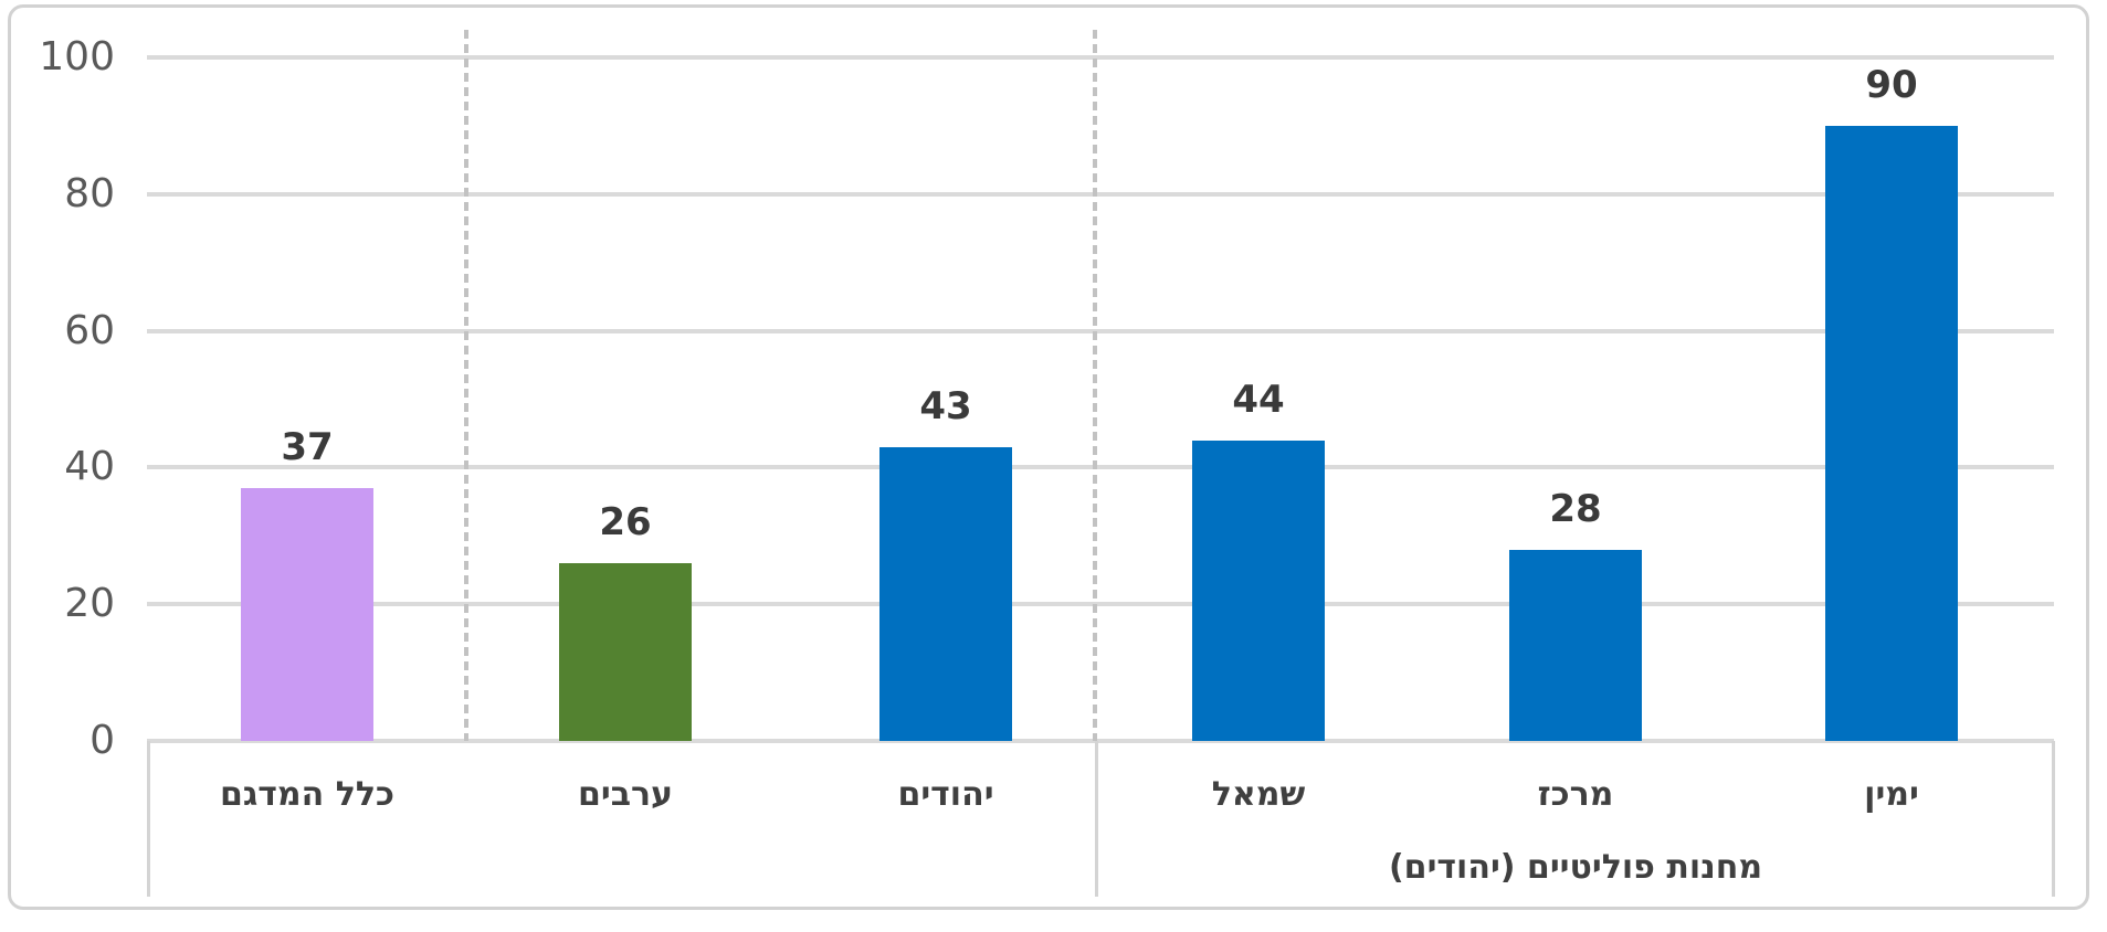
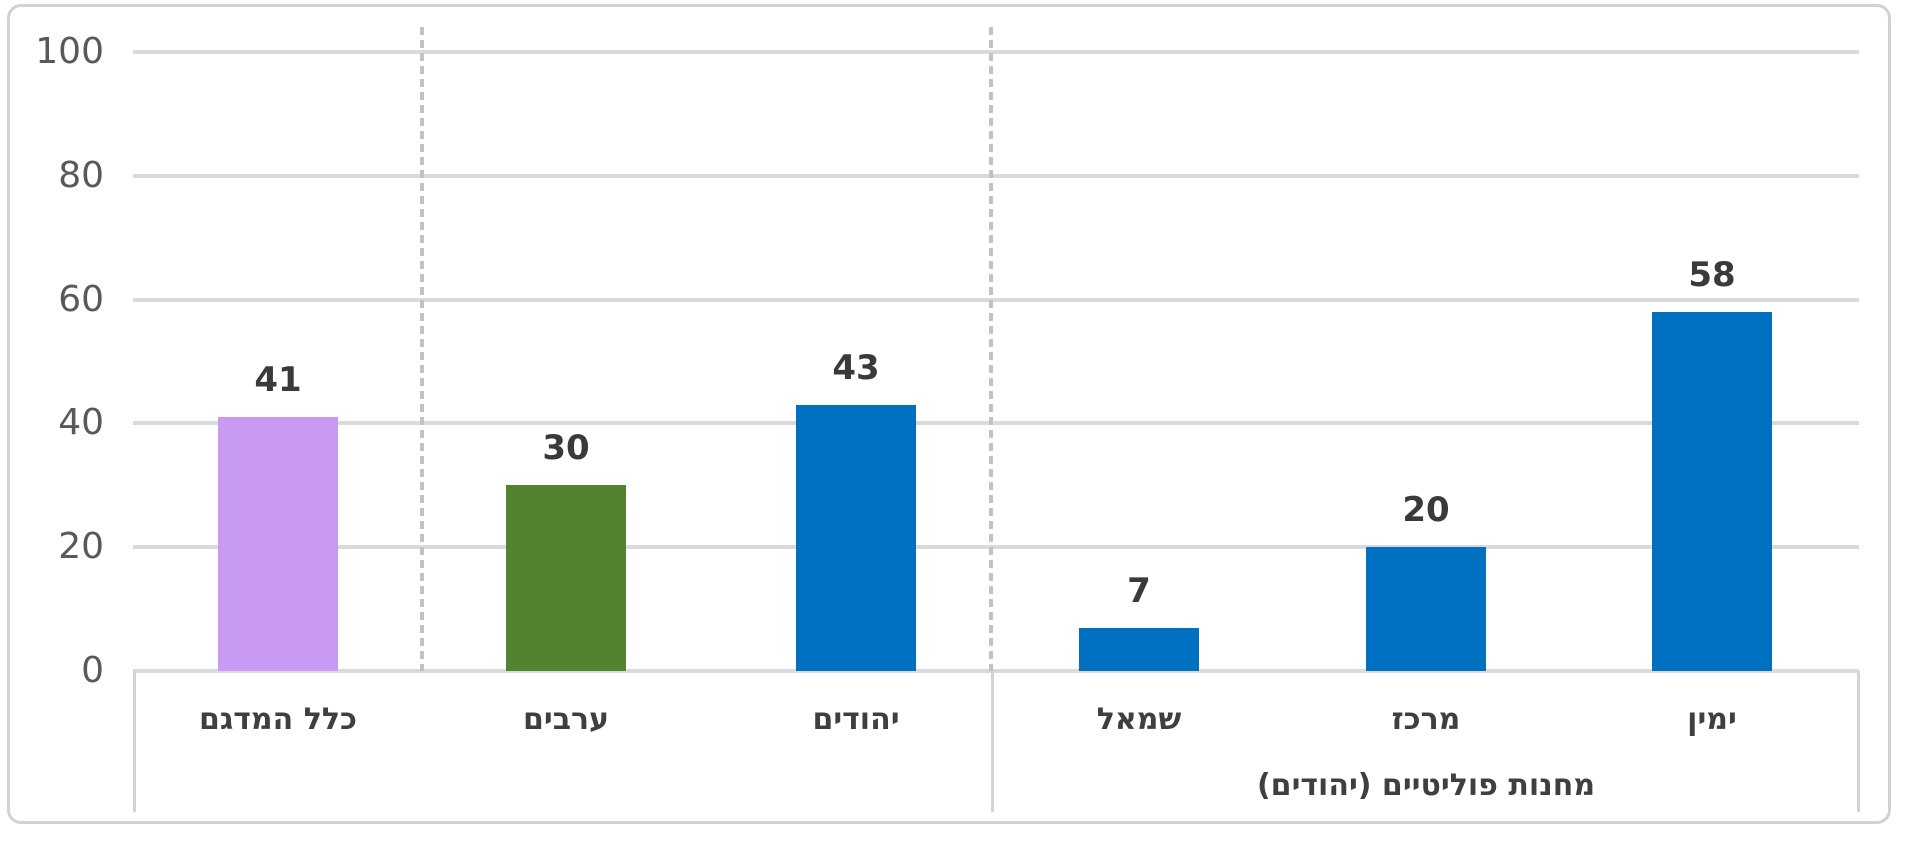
כלל המדגם: 37 -> 41
ערבים: 26 -> 30
שמאל: 44 -> 7
מרכז: 28 -> 20
ימין: 90 -> 58
